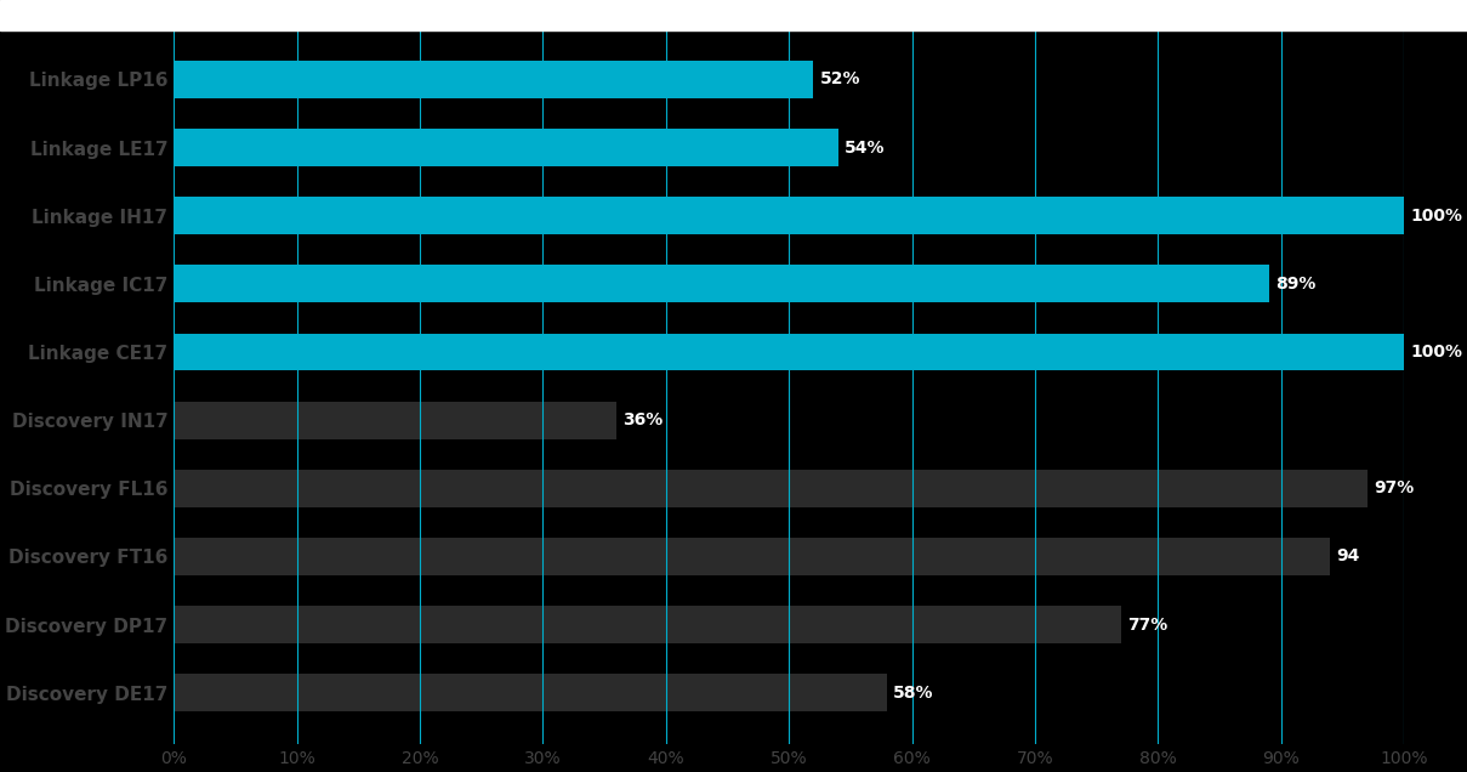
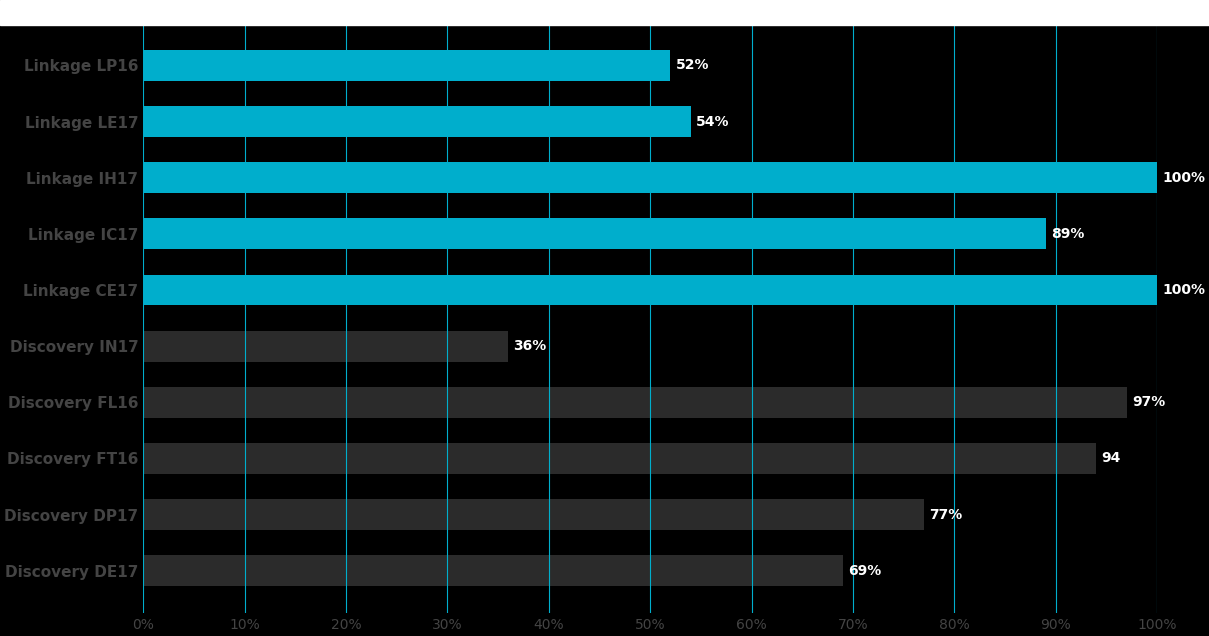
Discovery DE17: 58% -> 69%
